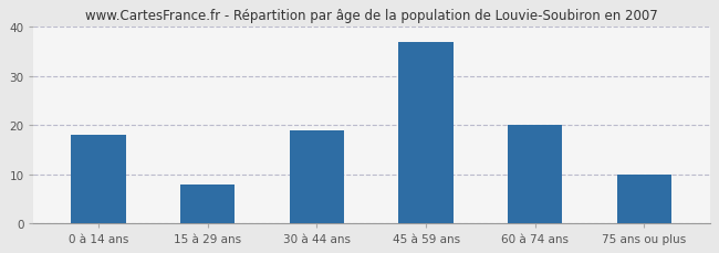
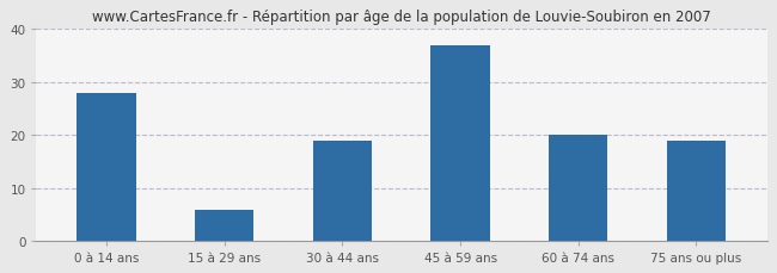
0 à 14 ans: 18 -> 28
15 à 29 ans: 8 -> 6
75 ans ou plus: 10 -> 19
